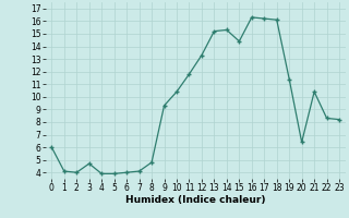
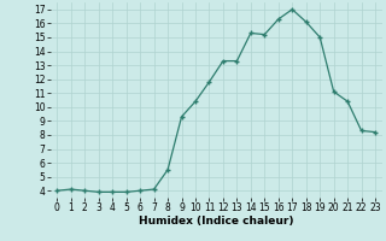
0: 6.0 -> 4.0
3: 4.7 -> 3.9
8: 4.8 -> 5.5
13: 15.2 -> 13.3
15: 14.4 -> 15.2
17: 16.2 -> 17.0
19: 11.4 -> 15.0
20: 6.4 -> 11.1
